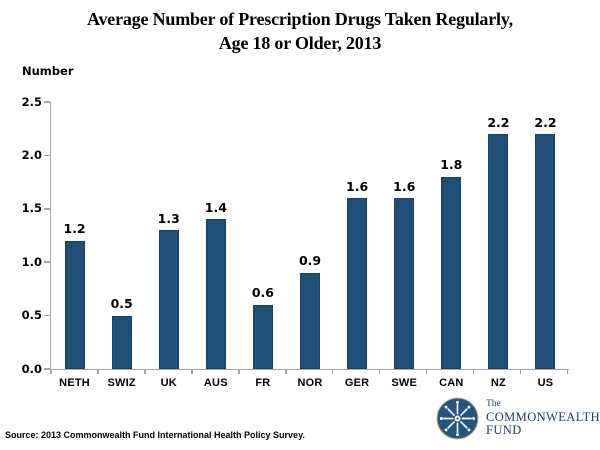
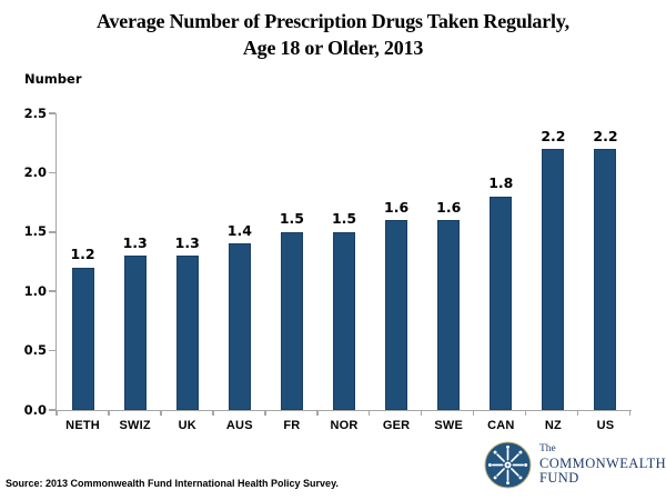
SWIZ: 0.5 -> 1.3
FR: 0.6 -> 1.5
NOR: 0.9 -> 1.5
